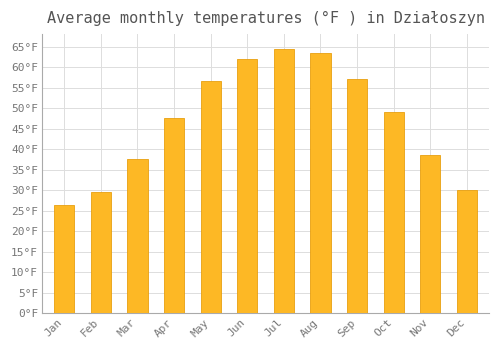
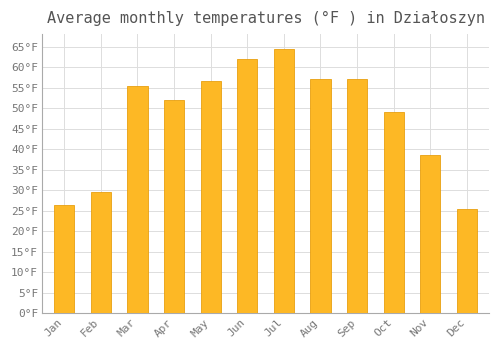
Mar: 37.5°F -> 55.5°F
Apr: 47.5°F -> 52.0°F
Aug: 63.5°F -> 57.0°F
Dec: 30.0°F -> 25.5°F
